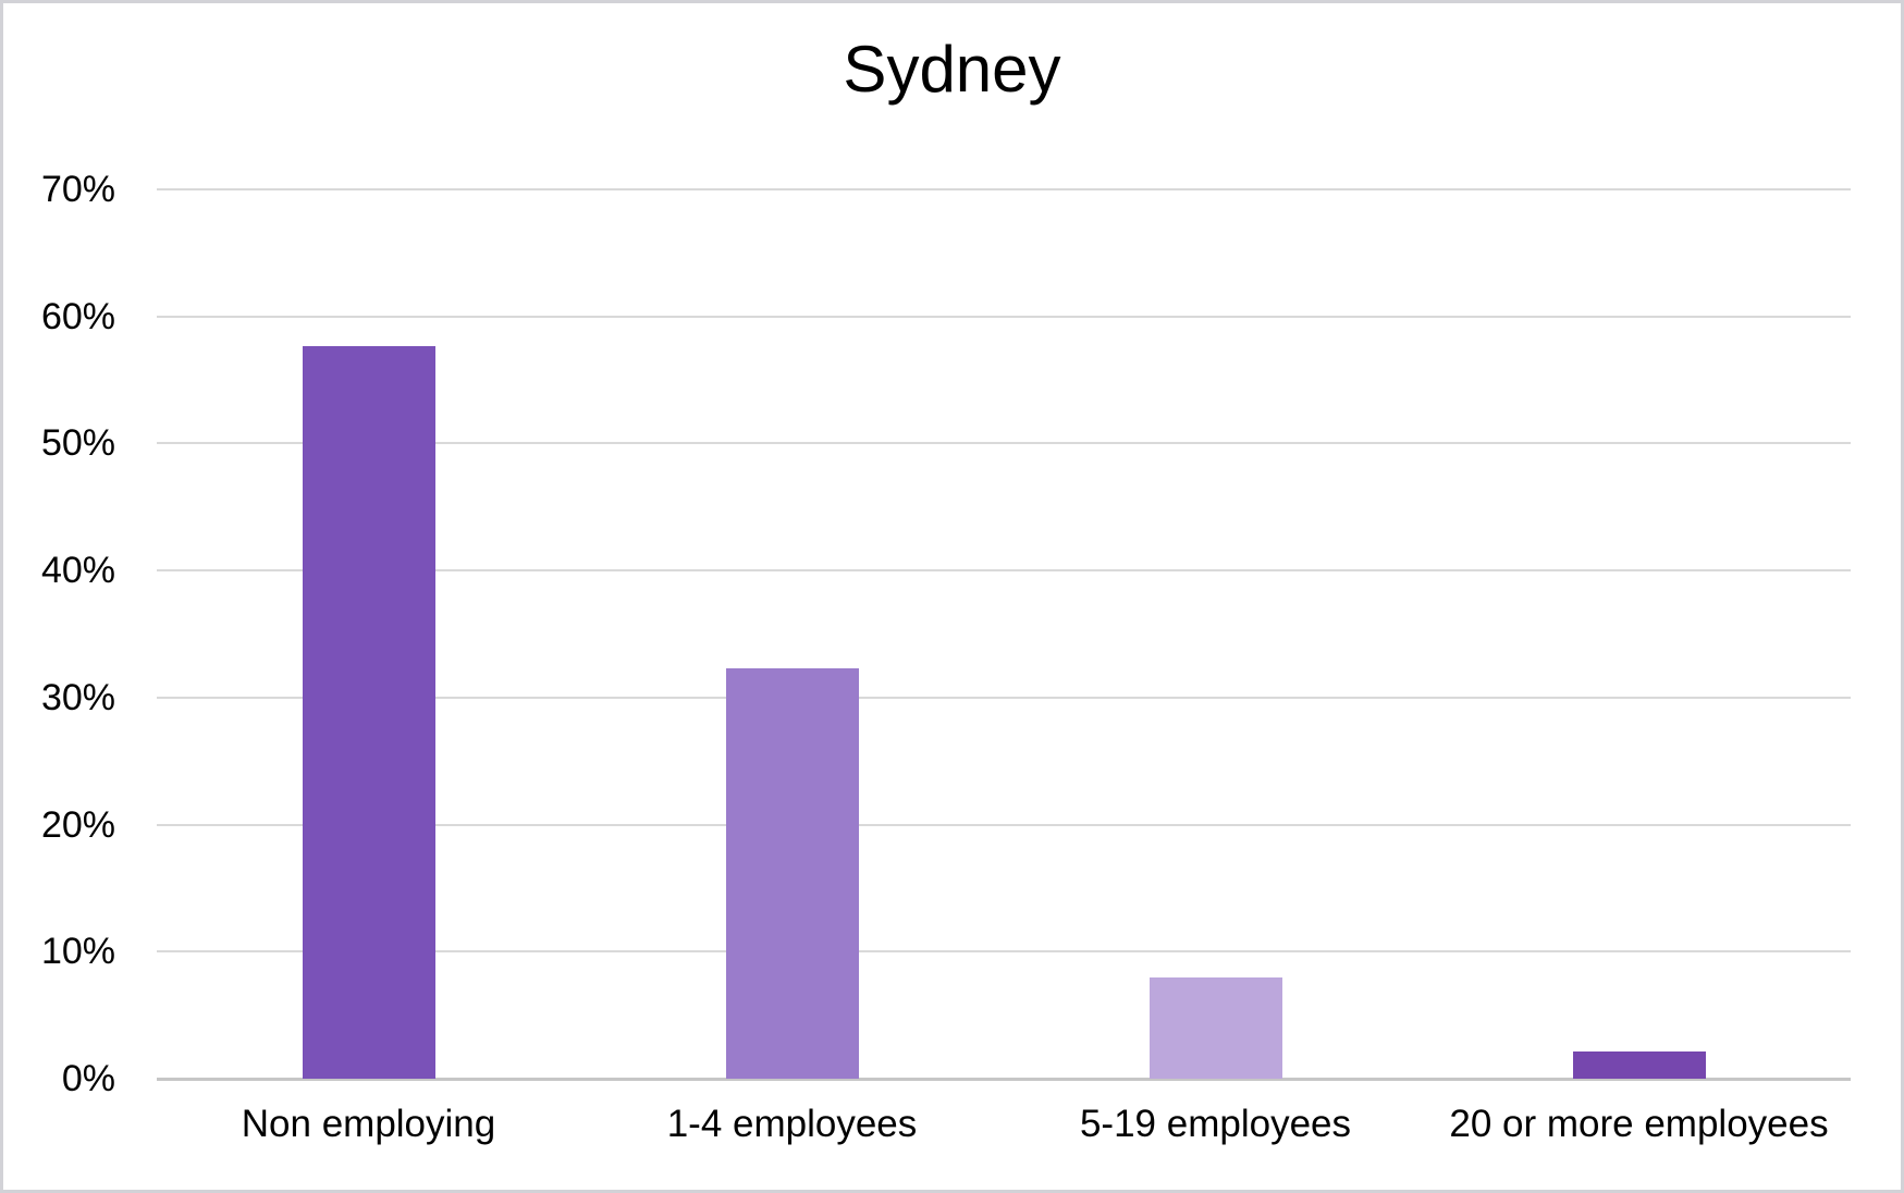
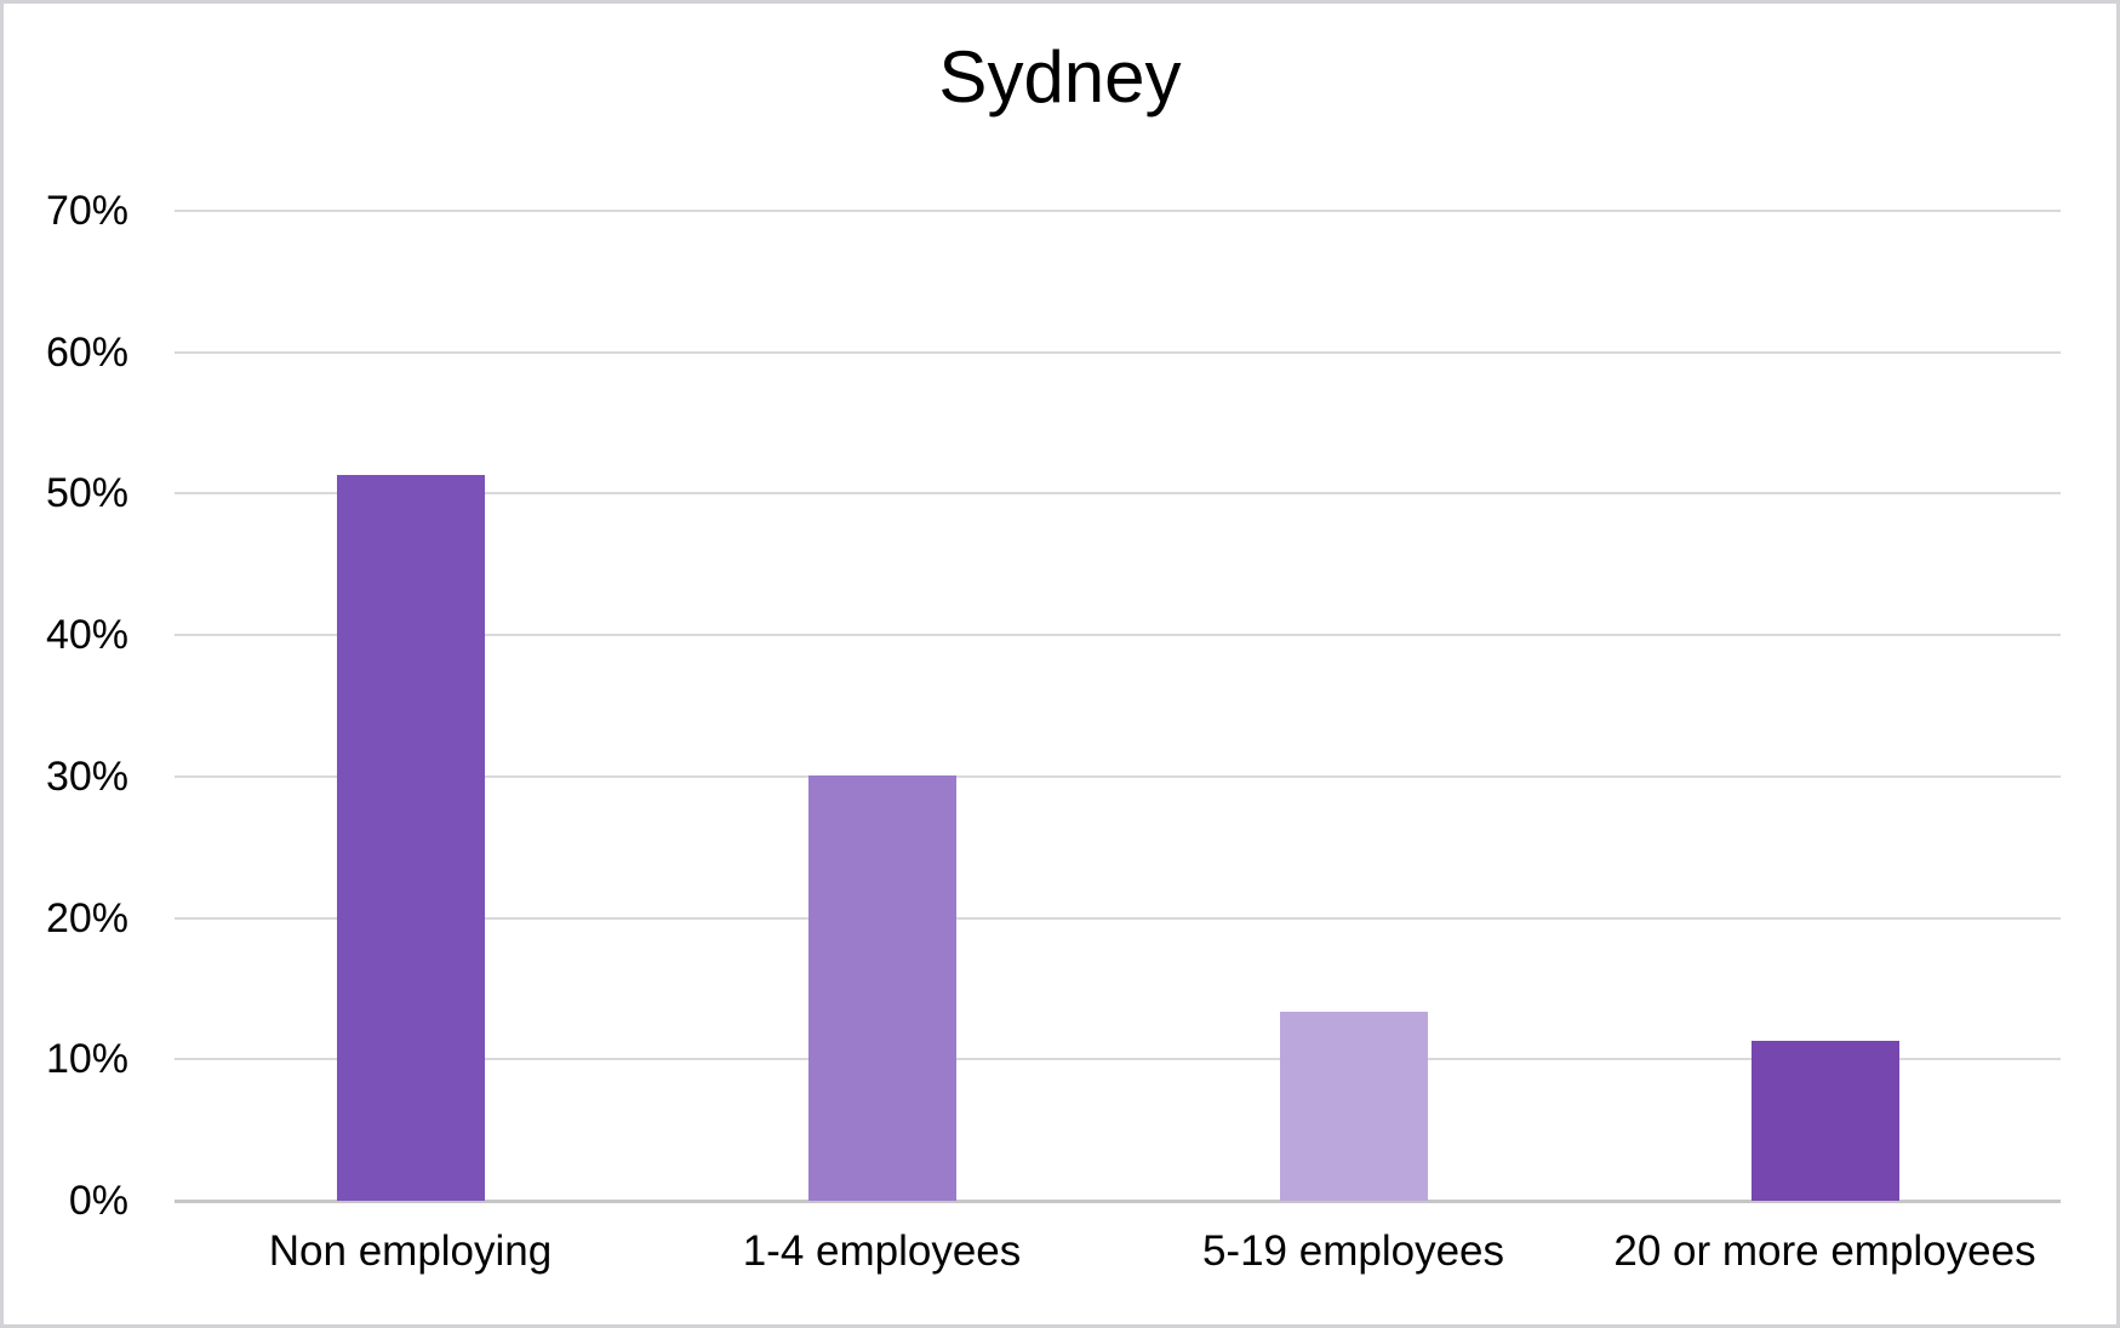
Non employing: 57.7% -> 51.3%
1-4 employees: 32.3% -> 30.1%
5-19 employees: 8.0% -> 13.4%
20 or more employees: 2.1% -> 11.3%
